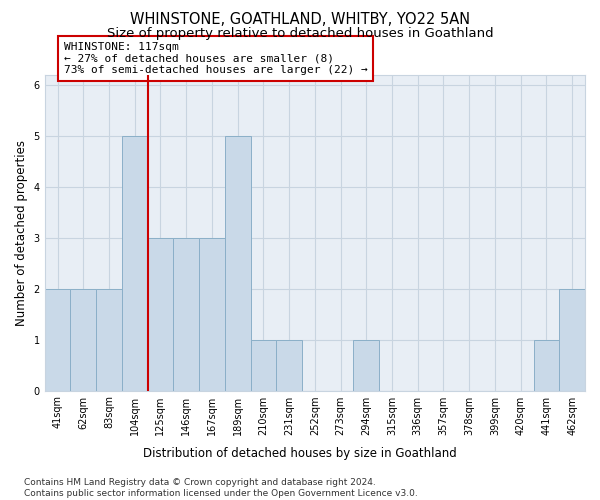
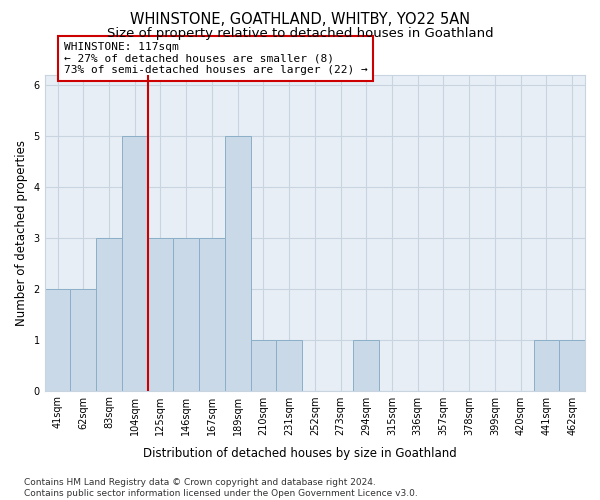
83sqm: 2 -> 3
462sqm: 2 -> 1
